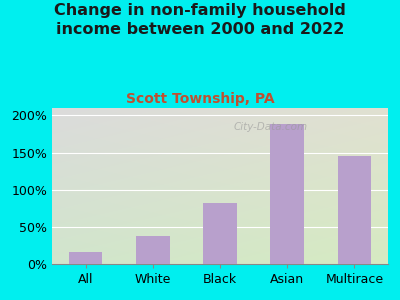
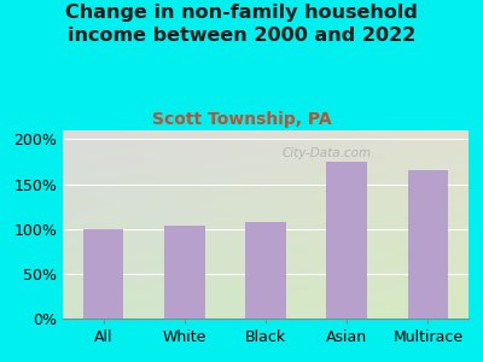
All: 16% -> 100%
White: 38% -> 104%
Black: 82% -> 108%
Asian: 188% -> 175%
Multirace: 146% -> 165%
